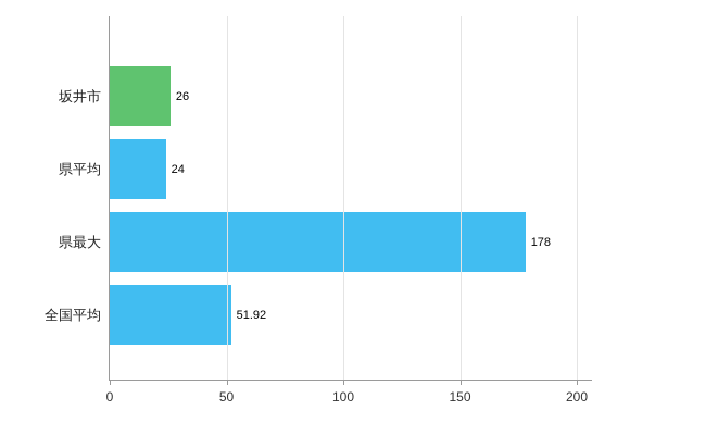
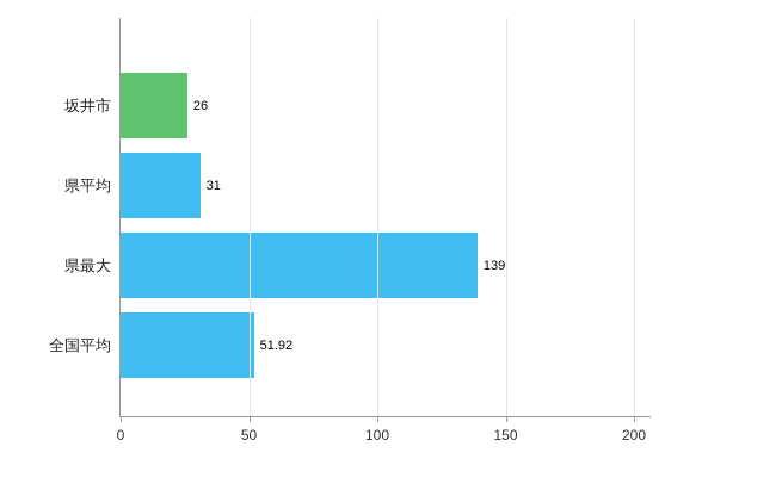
県平均: 24 -> 31
県最大: 178 -> 139
